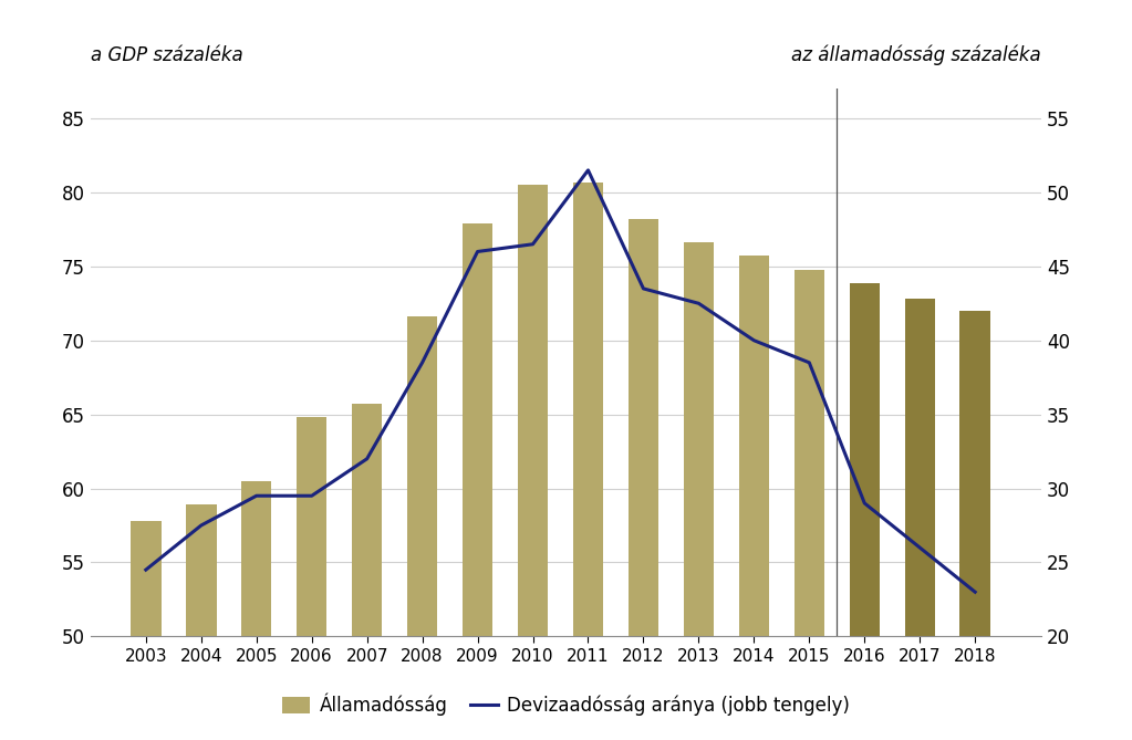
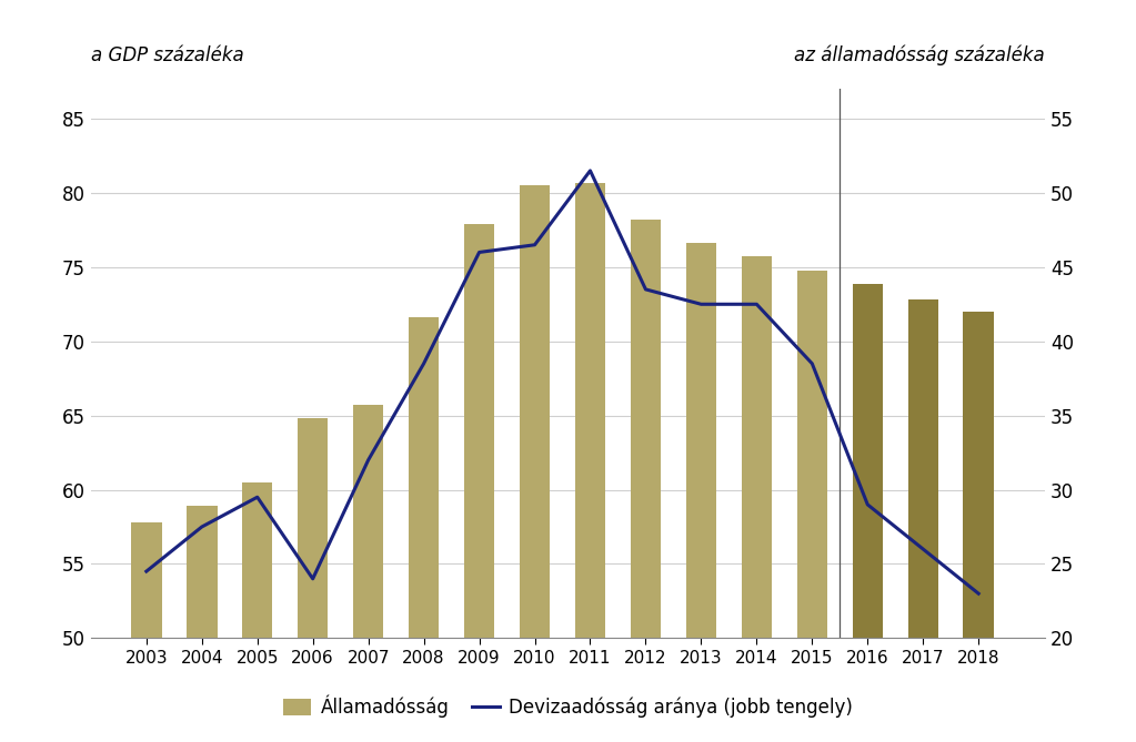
Devizaadósság aránya (jobb tengely)/2006: 29.5 -> 24.0
Devizaadósság aránya (jobb tengely)/2014: 40.0 -> 42.5
